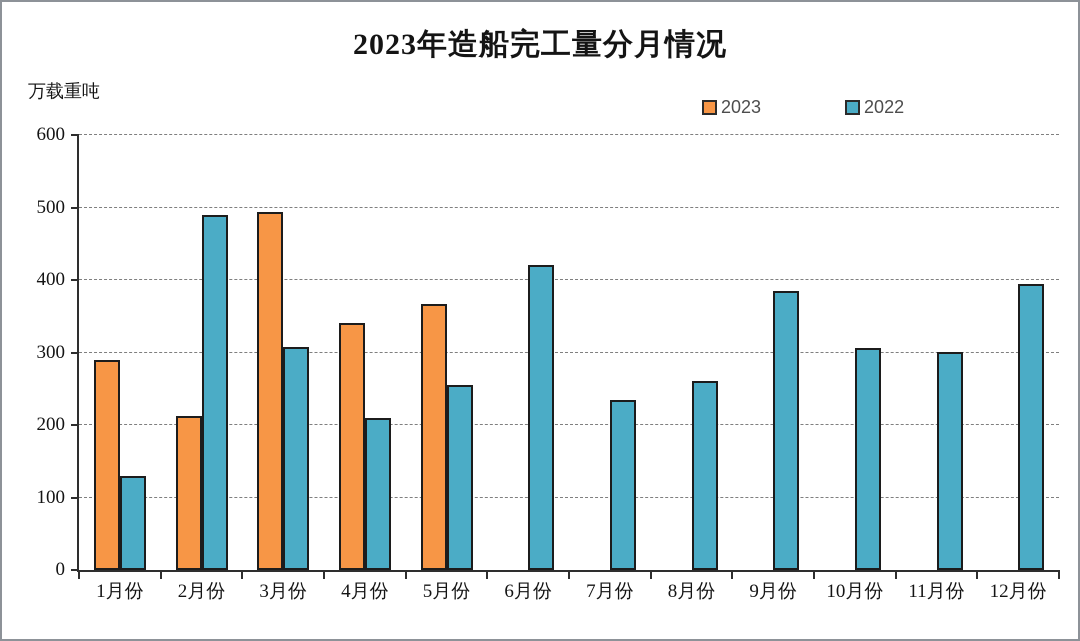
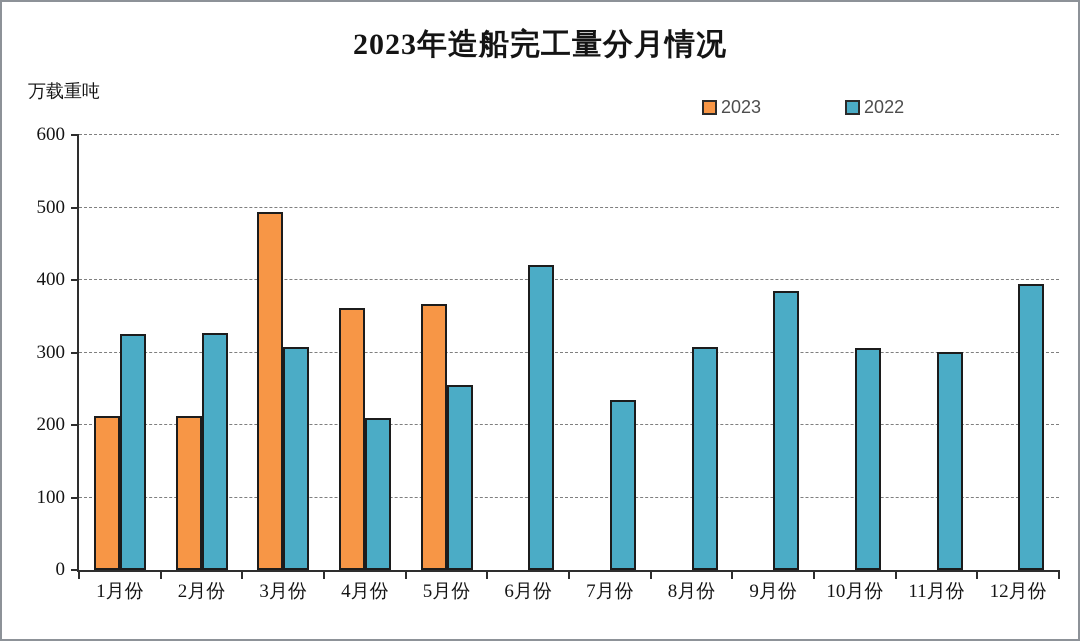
2023/1月份: 290 -> 210
2022/1月份: 130 -> 320
2022/2月份: 490 -> 330
2023/4月份: 340 -> 360
2022/8月份: 260 -> 310
